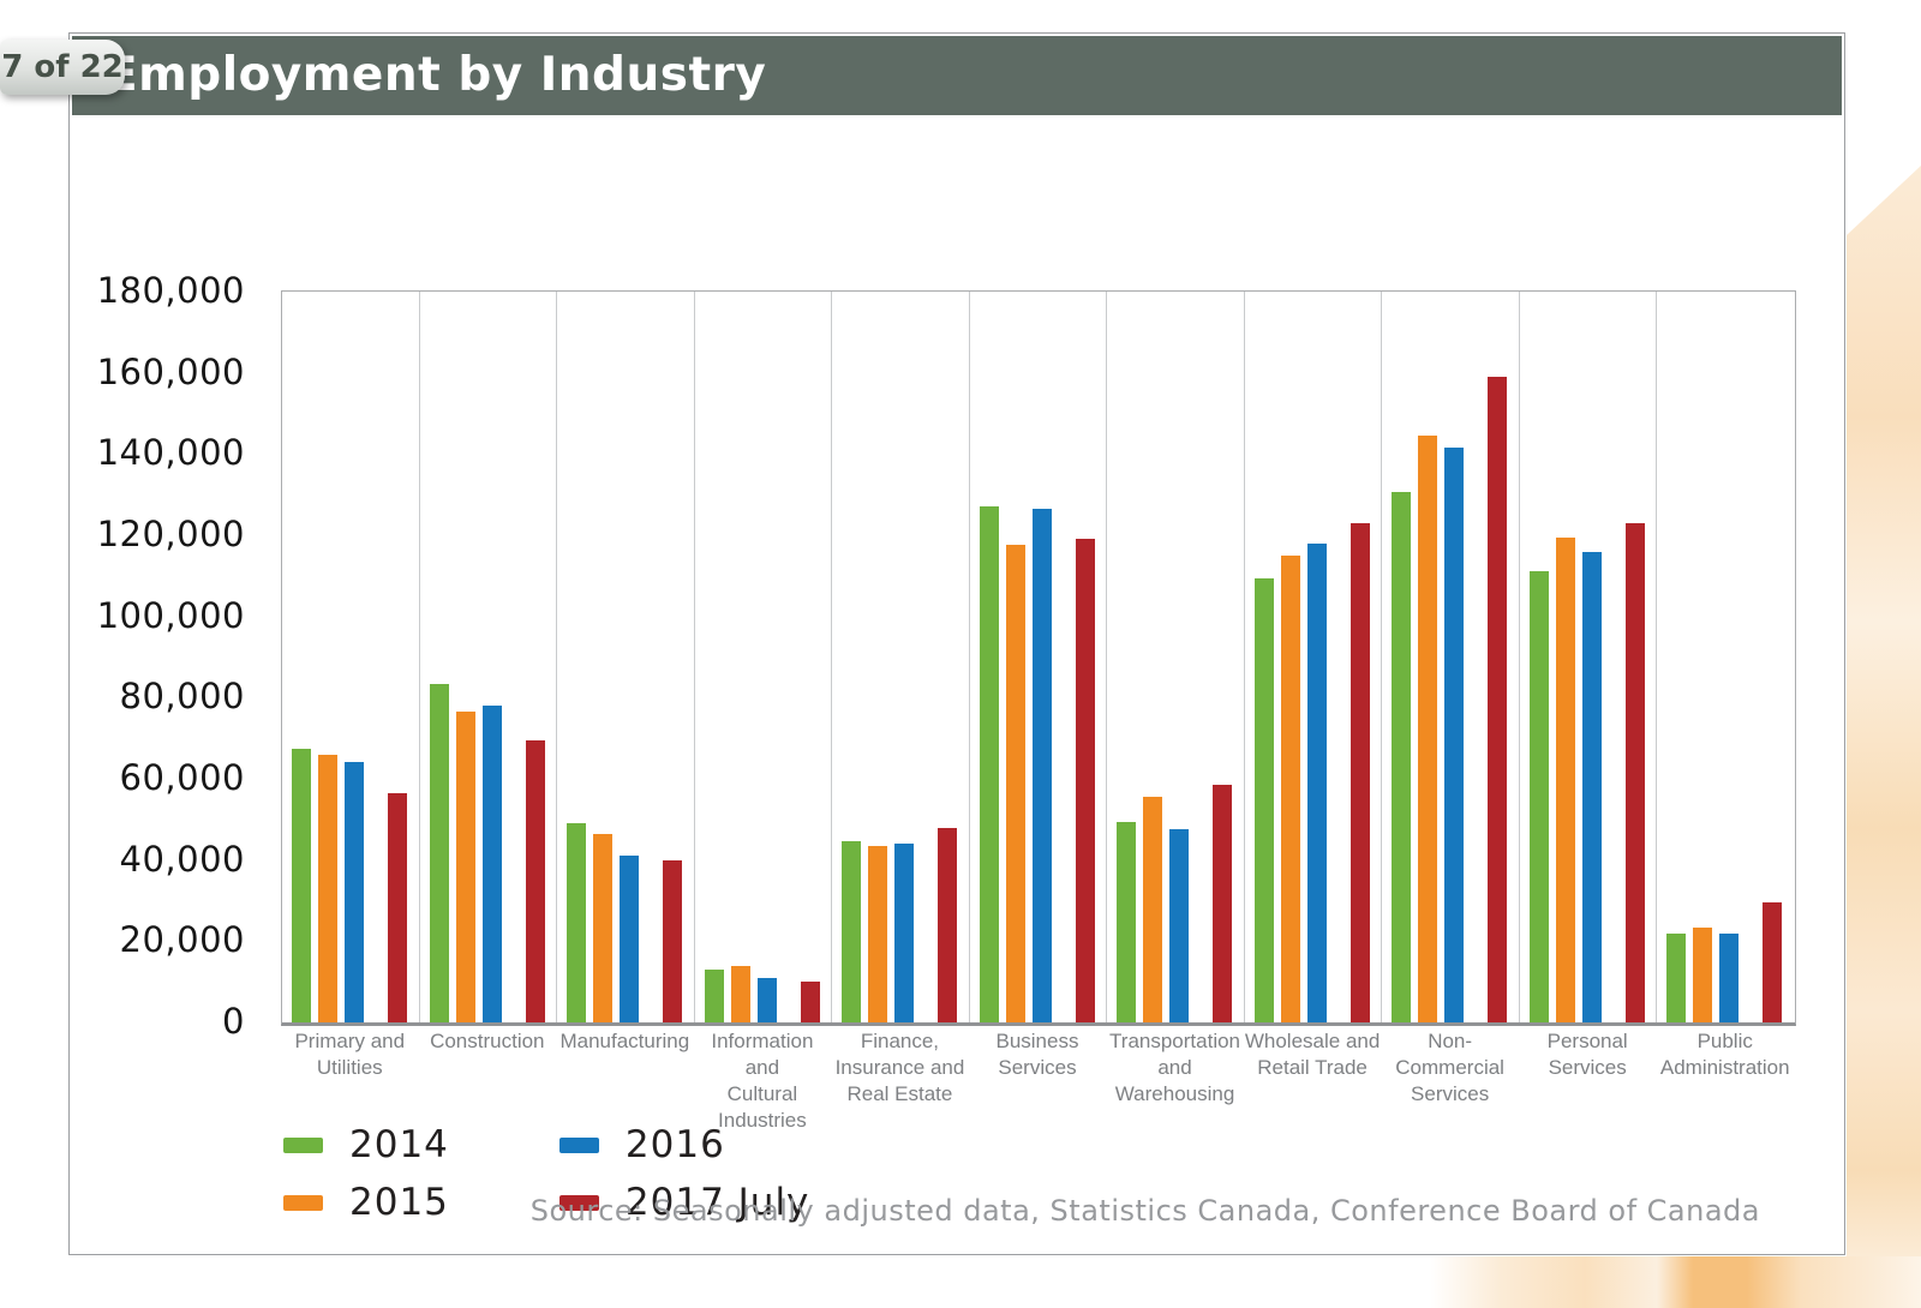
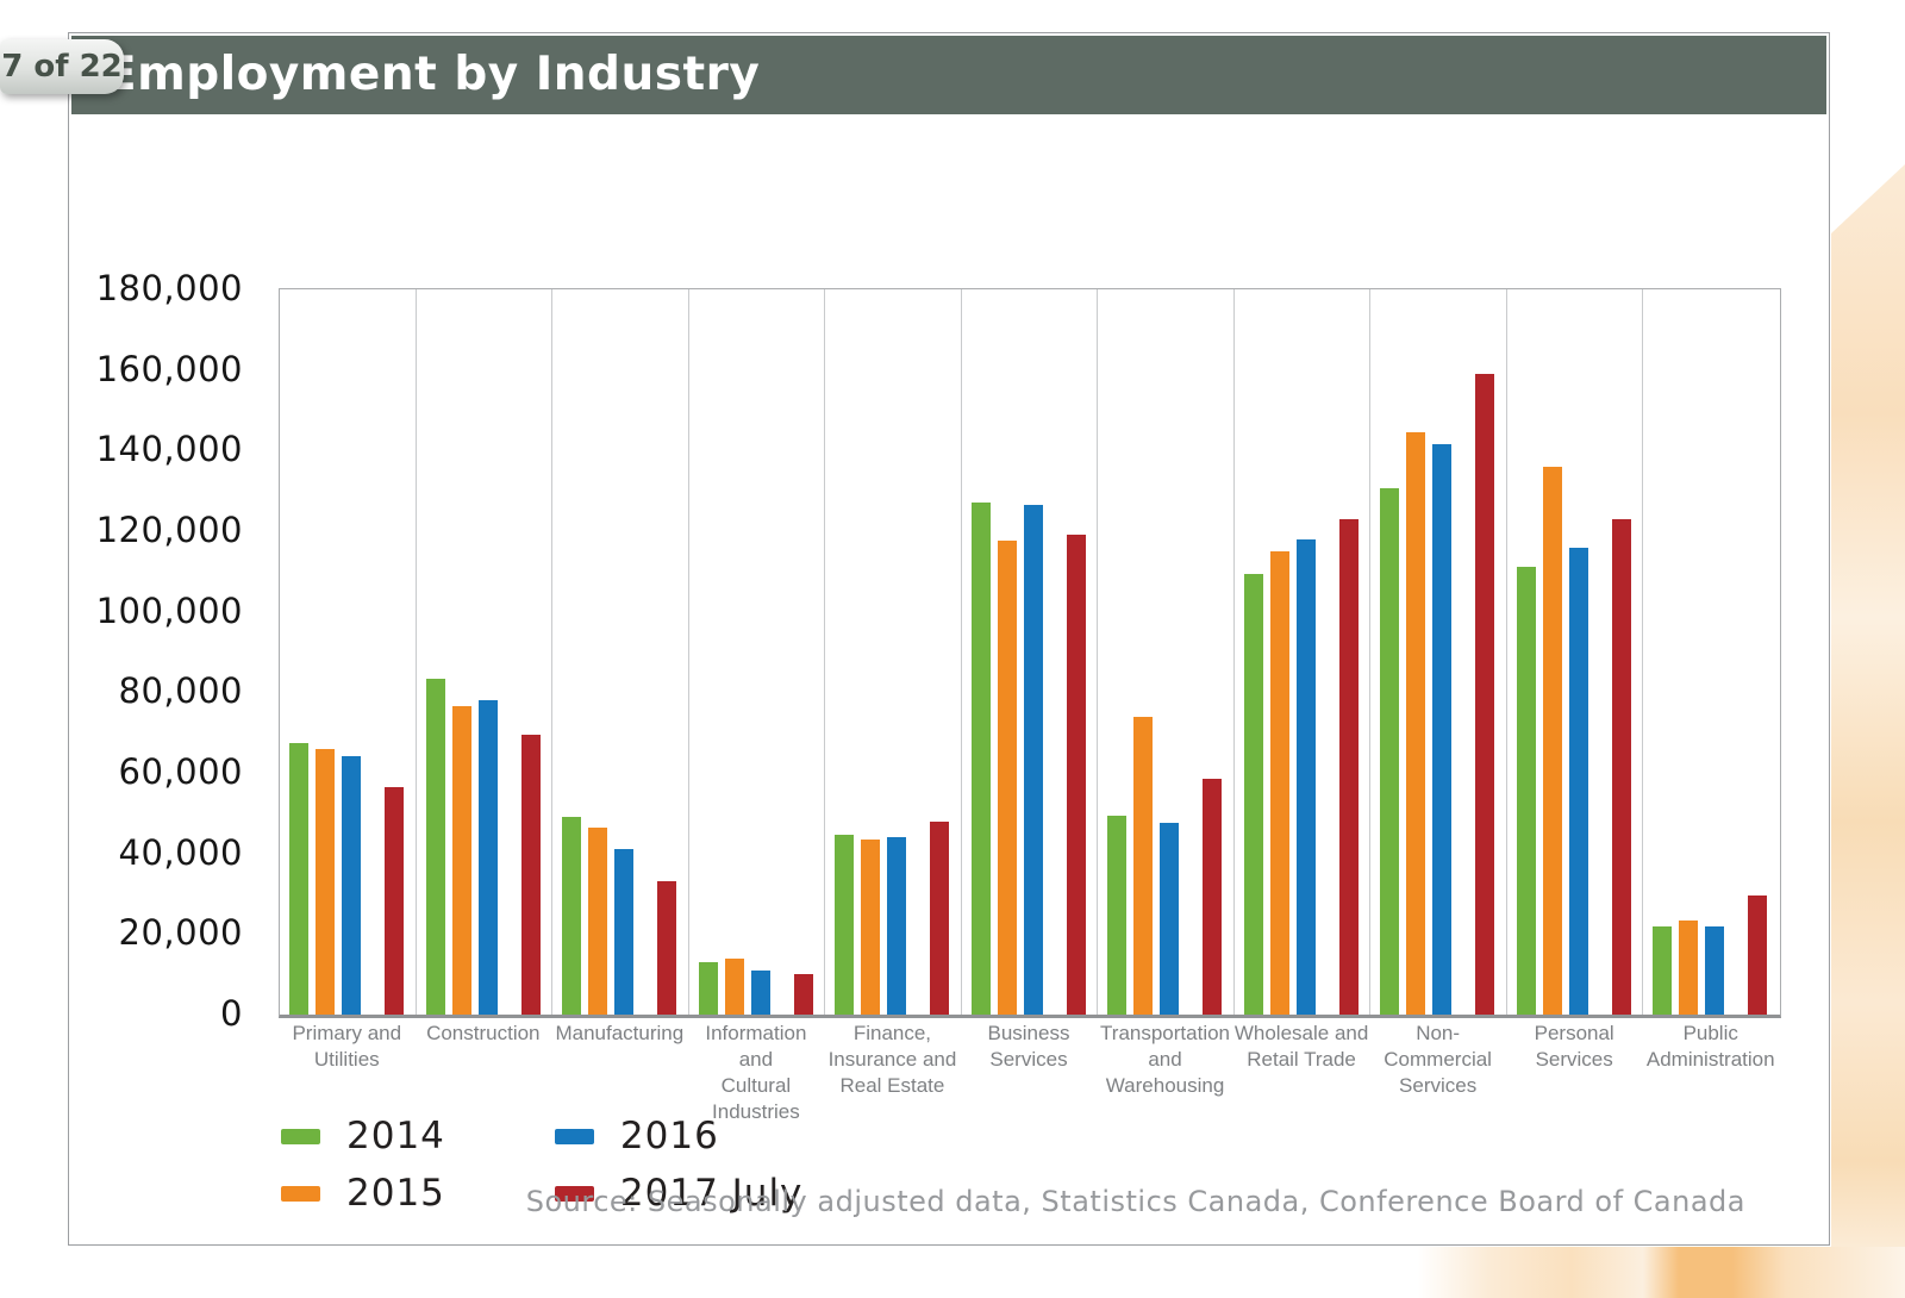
2017 July/Manufacturing: 40000 -> 33000
2015/Transportation and Warehousing: 56000 -> 74000
2015/Personal Services: 120000 -> 136000
